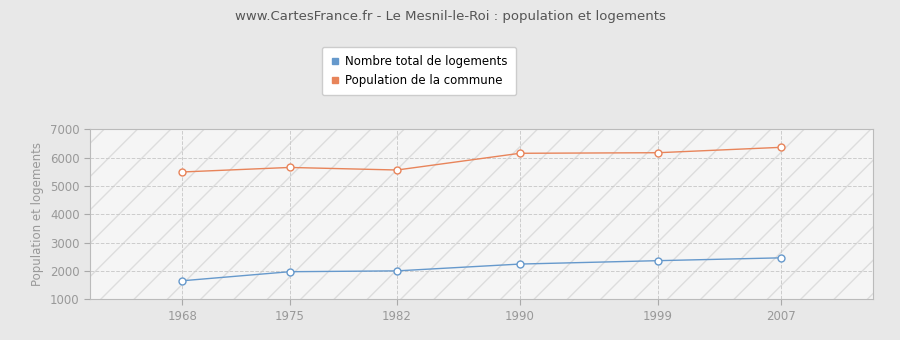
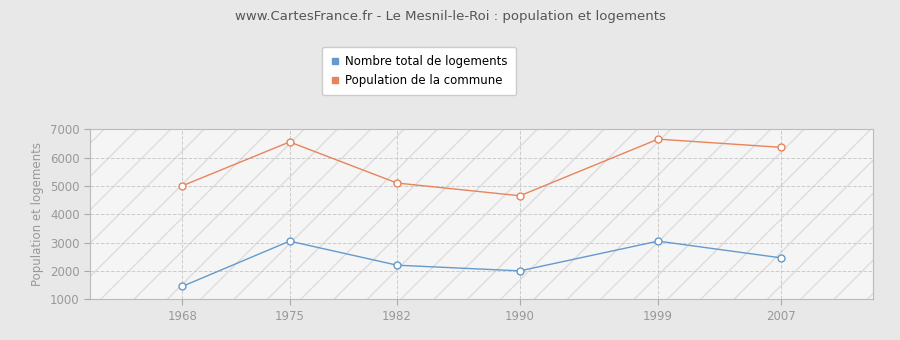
Nombre total de logements/1968: 1650 -> 1450
Population de la commune/1968: 5490 -> 5000
Nombre total de logements/1975: 1970 -> 3050
Population de la commune/1975: 5650 -> 6550
Nombre total de logements/1982: 2000 -> 2200
Population de la commune/1982: 5560 -> 5100
Nombre total de logements/1990: 2240 -> 2000
Population de la commune/1990: 6150 -> 4650
Nombre total de logements/1999: 2360 -> 3050
Population de la commune/1999: 6170 -> 6650
